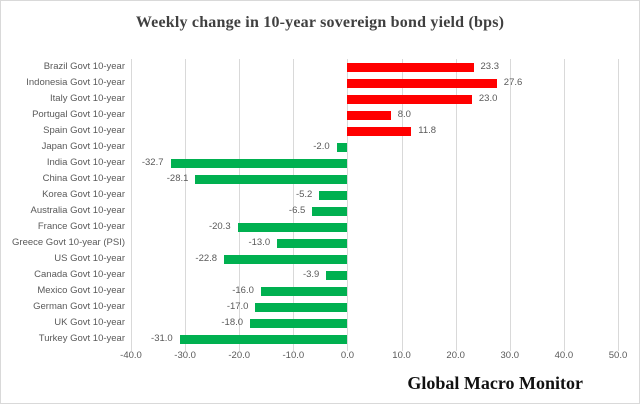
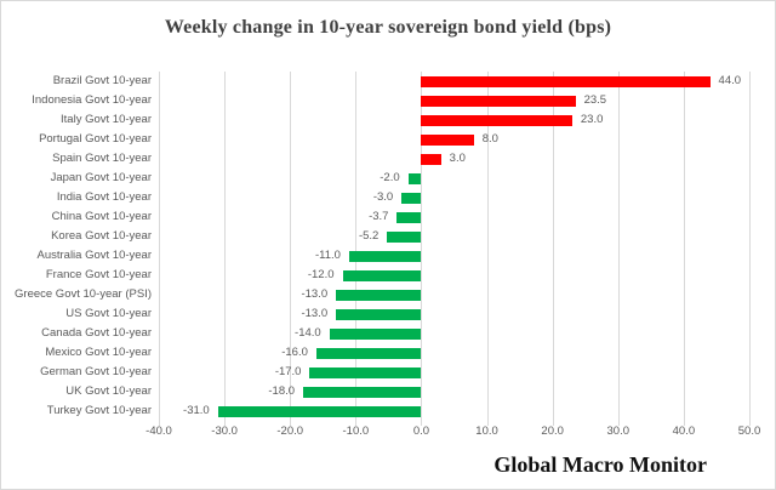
Brazil Govt 10-year: 23.3 -> 44.0
Indonesia Govt 10-year: 27.6 -> 23.5
Spain Govt 10-year: 11.8 -> 3.0
India Govt 10-year: -32.7 -> -3.0
China Govt 10-year: -28.1 -> -3.7
Australia Govt 10-year: -6.5 -> -11.0
France Govt 10-year: -20.3 -> -12.0
US Govt 10-year: -22.8 -> -13.0
Canada Govt 10-year: -3.9 -> -14.0
